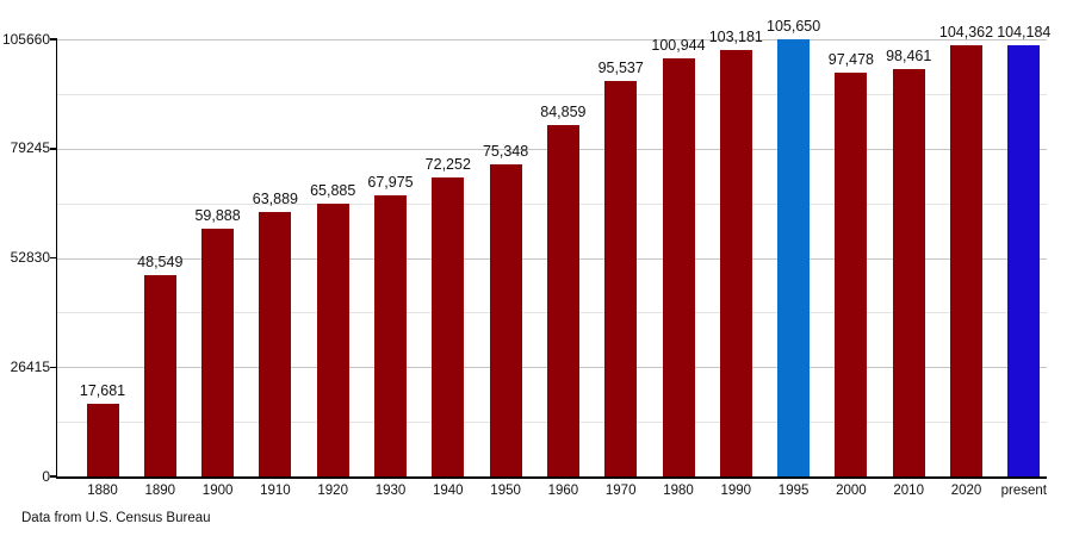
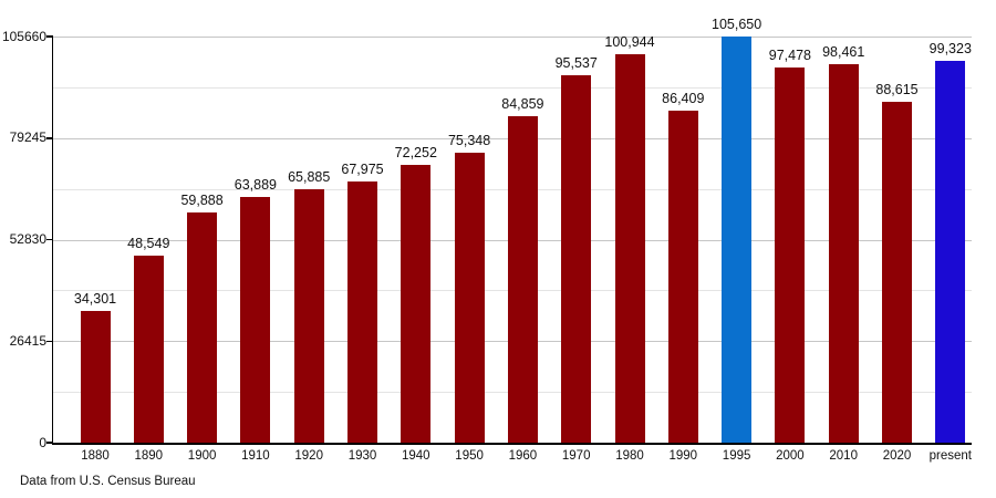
1880: 17,681 -> 34,301
1990: 103,181 -> 86,409
2020: 104,362 -> 88,615
present: 104,184 -> 99,323
